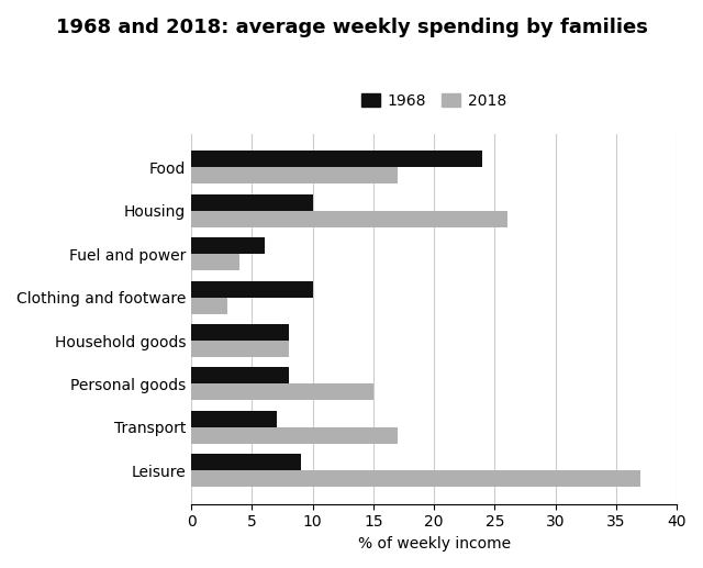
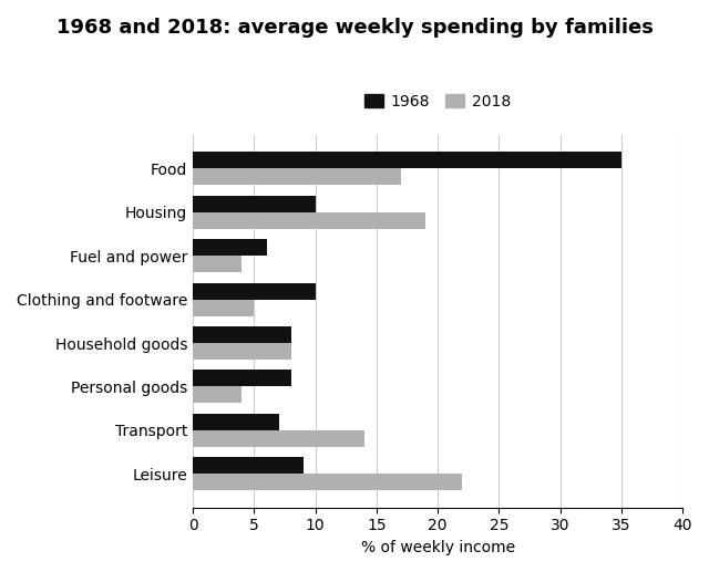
1968/Food: 24 -> 35
2018/Housing: 26 -> 19
2018/Clothing and footware: 3 -> 5
2018/Personal goods: 15 -> 4
2018/Transport: 17 -> 14
2018/Leisure: 37 -> 22
